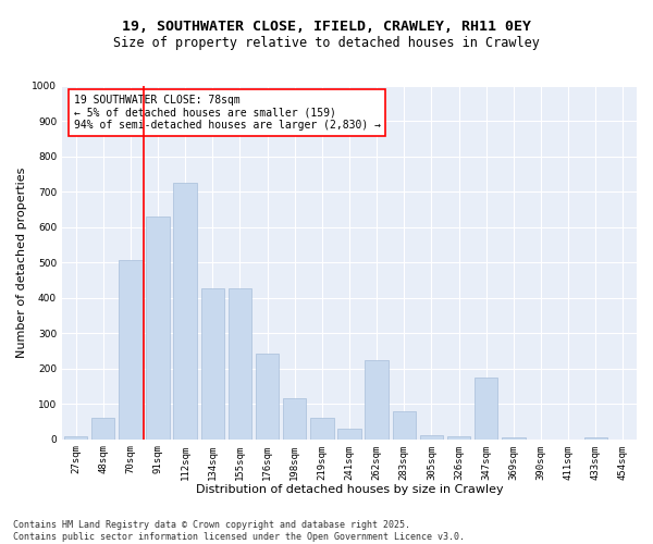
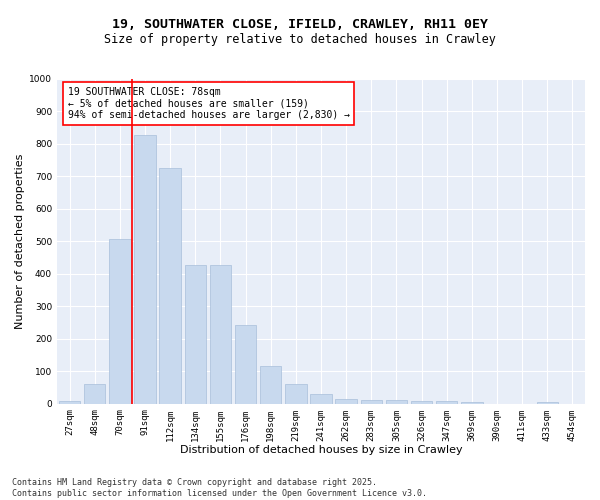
91sqm: 630 -> 825
262sqm: 225 -> 15
283sqm: 80 -> 10
347sqm: 175 -> 8
